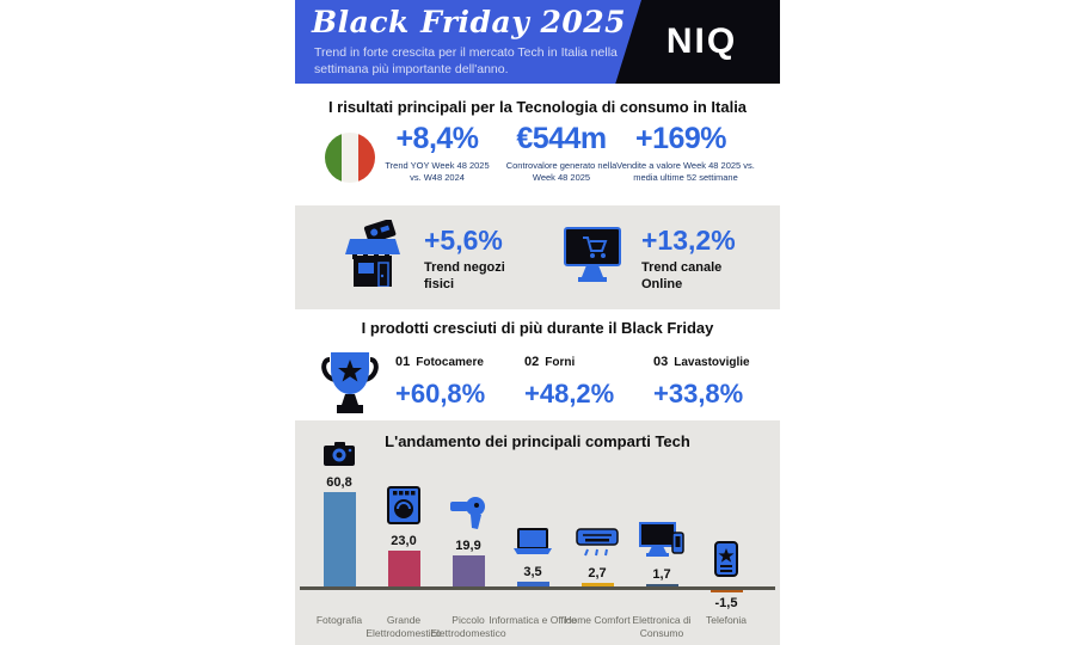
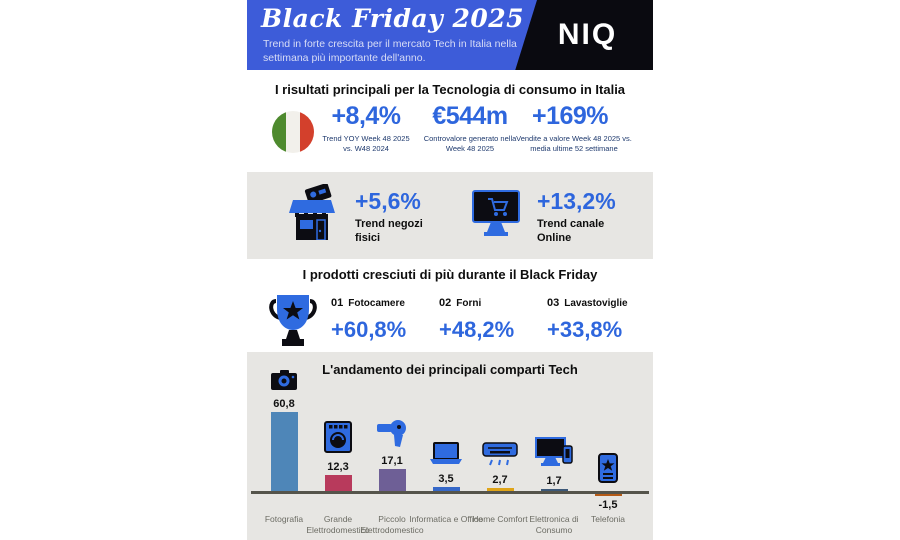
Grande Elettrodomestico: 23,0 -> 12,3
Piccolo Elettrodomestico: 19,9 -> 17,1
